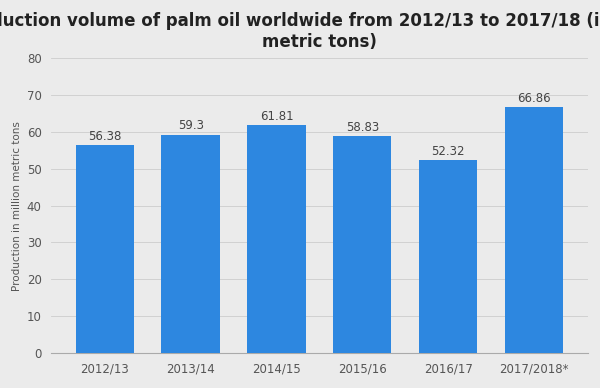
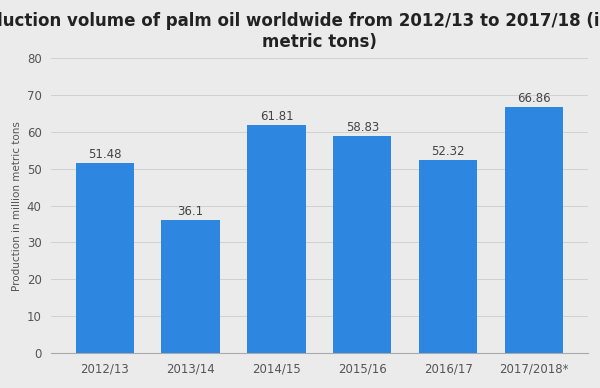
2012/13: 56.38 -> 51.48
2013/14: 59.3 -> 36.1
